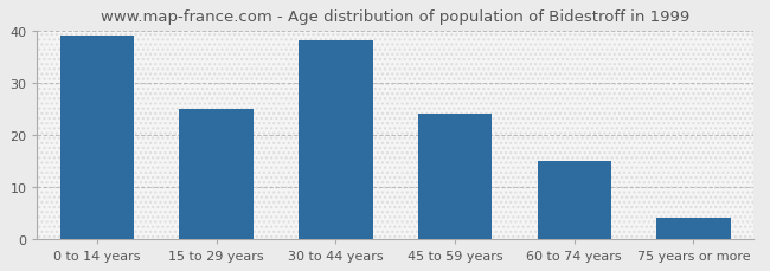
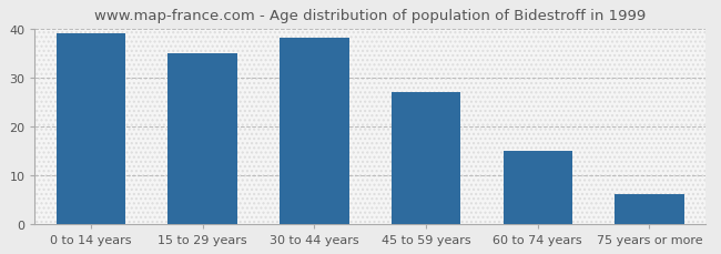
15 to 29 years: 25 -> 35
45 to 59 years: 24 -> 27
75 years or more: 4 -> 6
